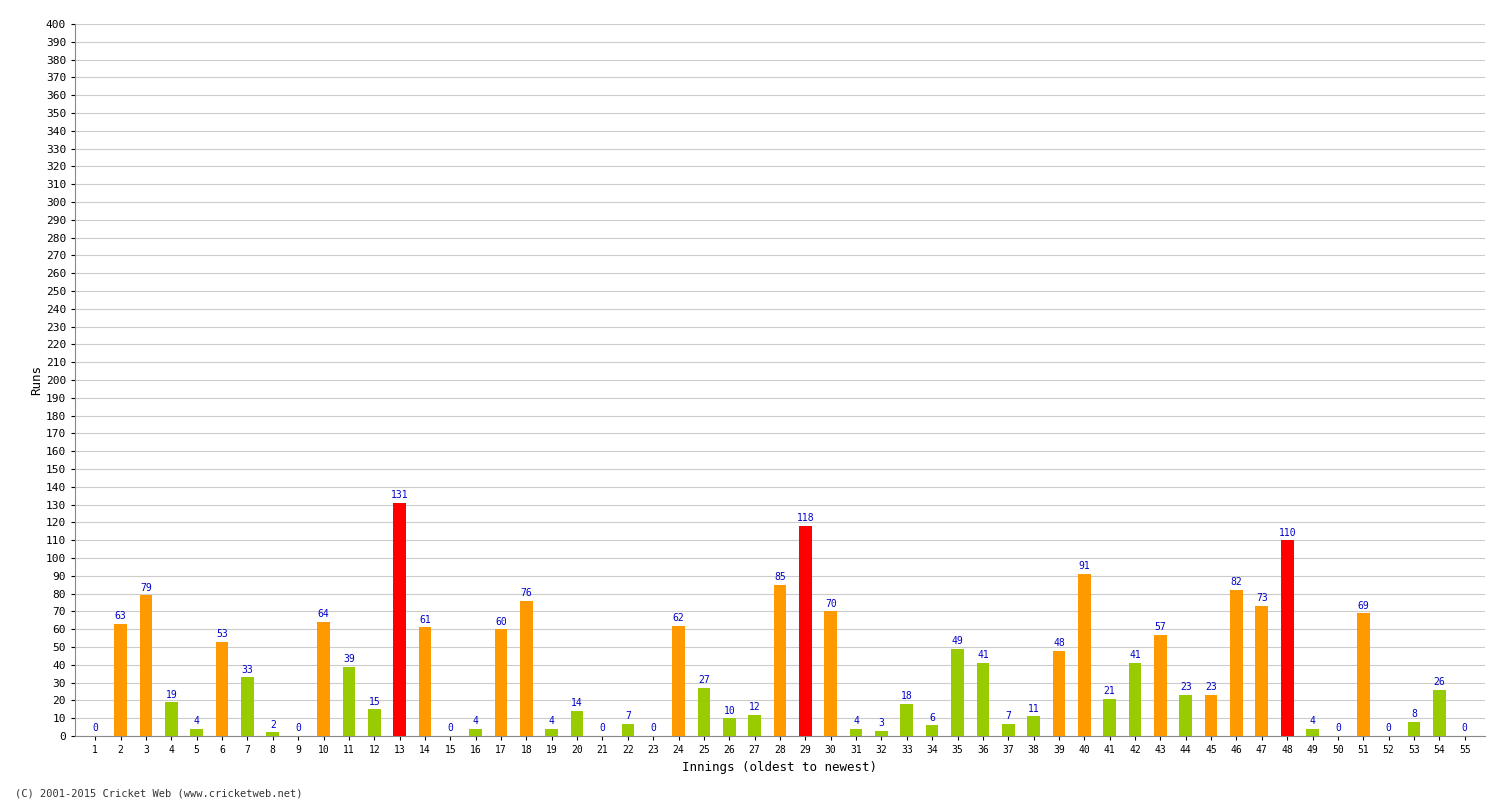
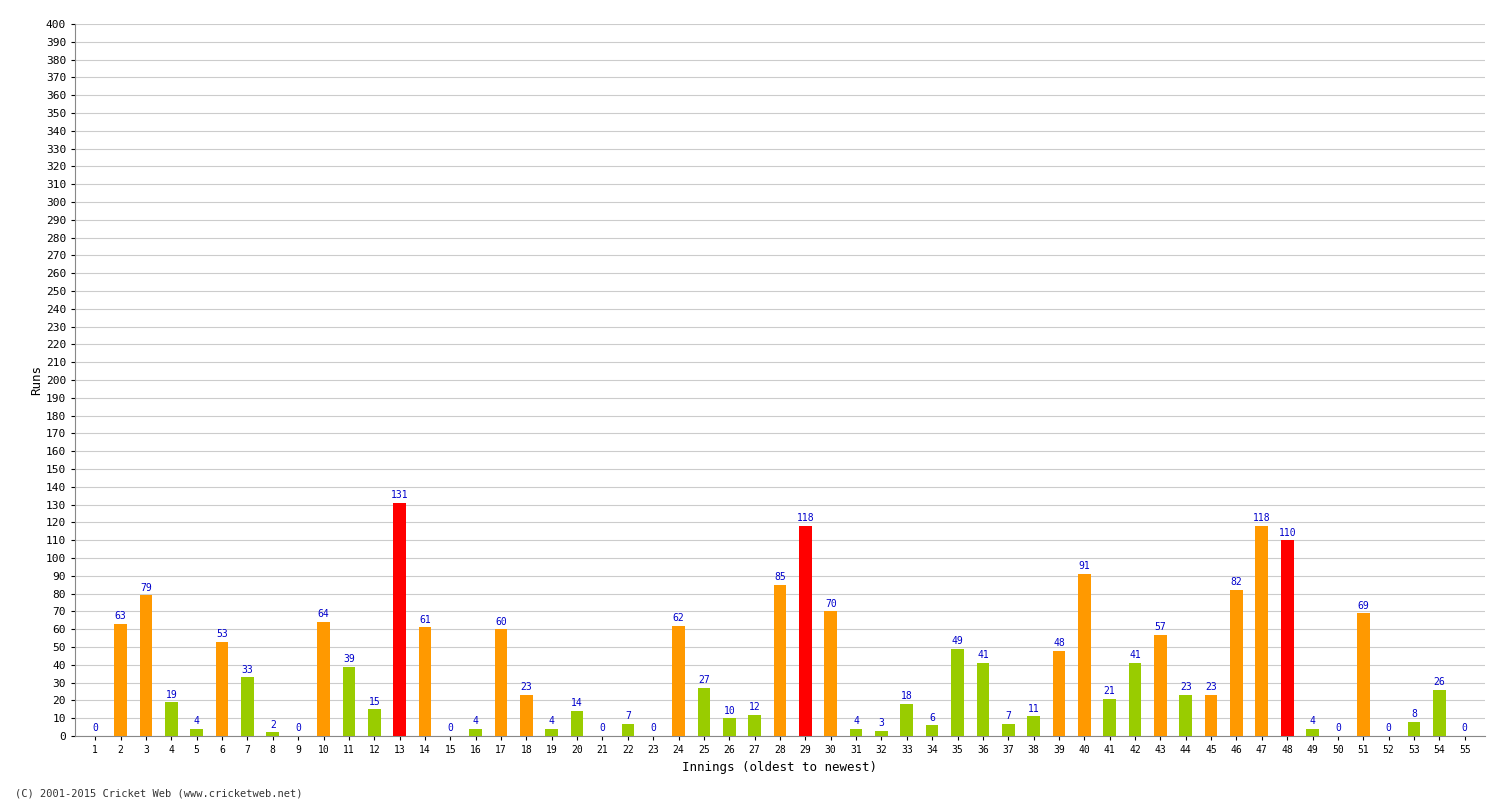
18: 76 -> 23
47: 73 -> 118
